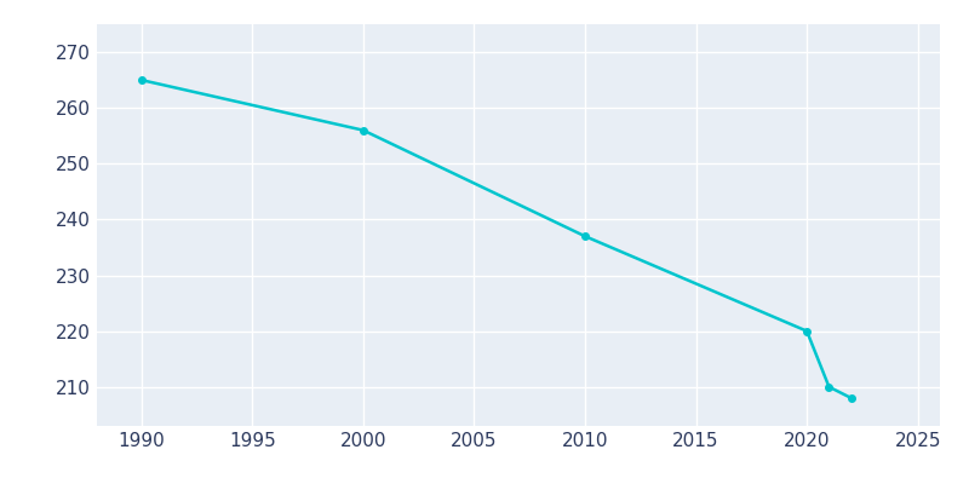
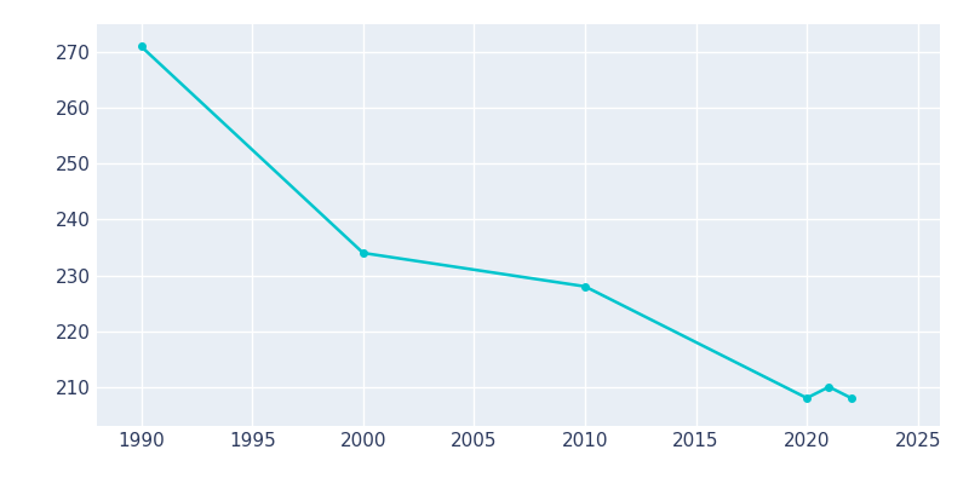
1990: 265 -> 271
2000: 256 -> 234
2010: 237 -> 228
2020: 220 -> 208
